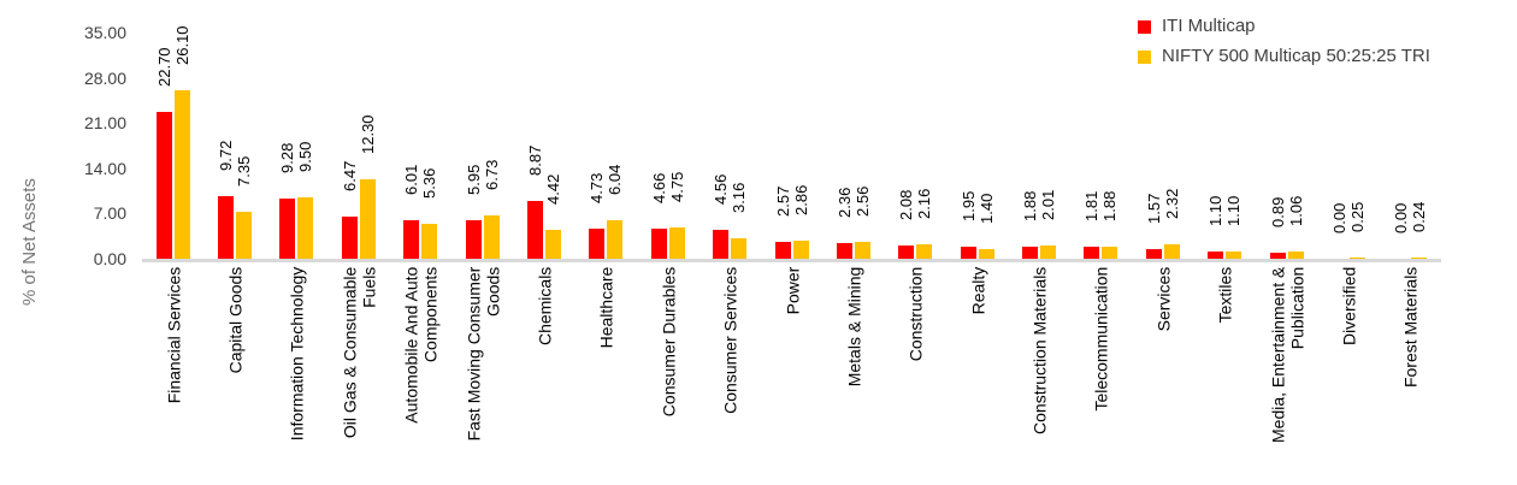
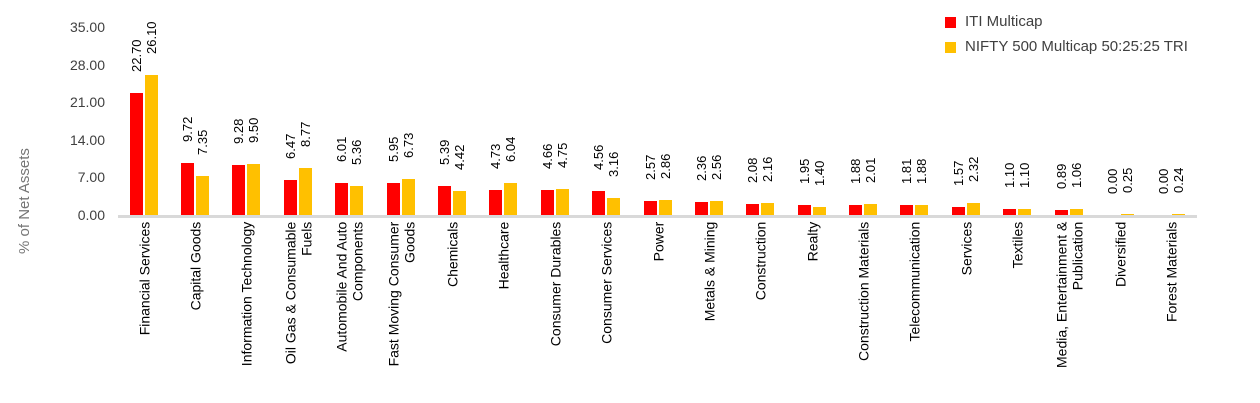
NIFTY 500 Multicap 50:25:25 TRI/Oil Gas & Consumable Fuels: 12.30 -> 8.77
ITI Multicap/Chemicals: 8.87 -> 5.39
